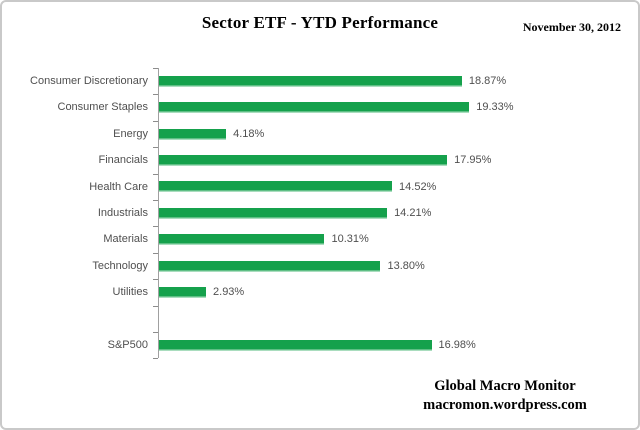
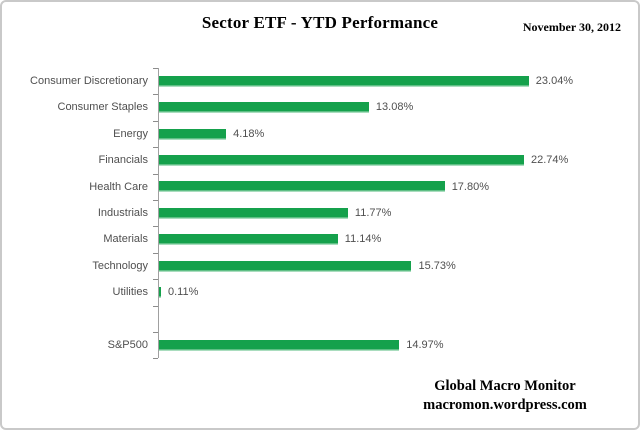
Consumer Discretionary: 18.87% -> 23.04%
Consumer Staples: 19.33% -> 13.08%
Financials: 17.95% -> 22.74%
Health Care: 14.52% -> 17.80%
Industrials: 14.21% -> 11.77%
Materials: 10.31% -> 11.14%
Technology: 13.80% -> 15.73%
Utilities: 2.93% -> 0.11%
S&P500: 16.98% -> 14.97%
